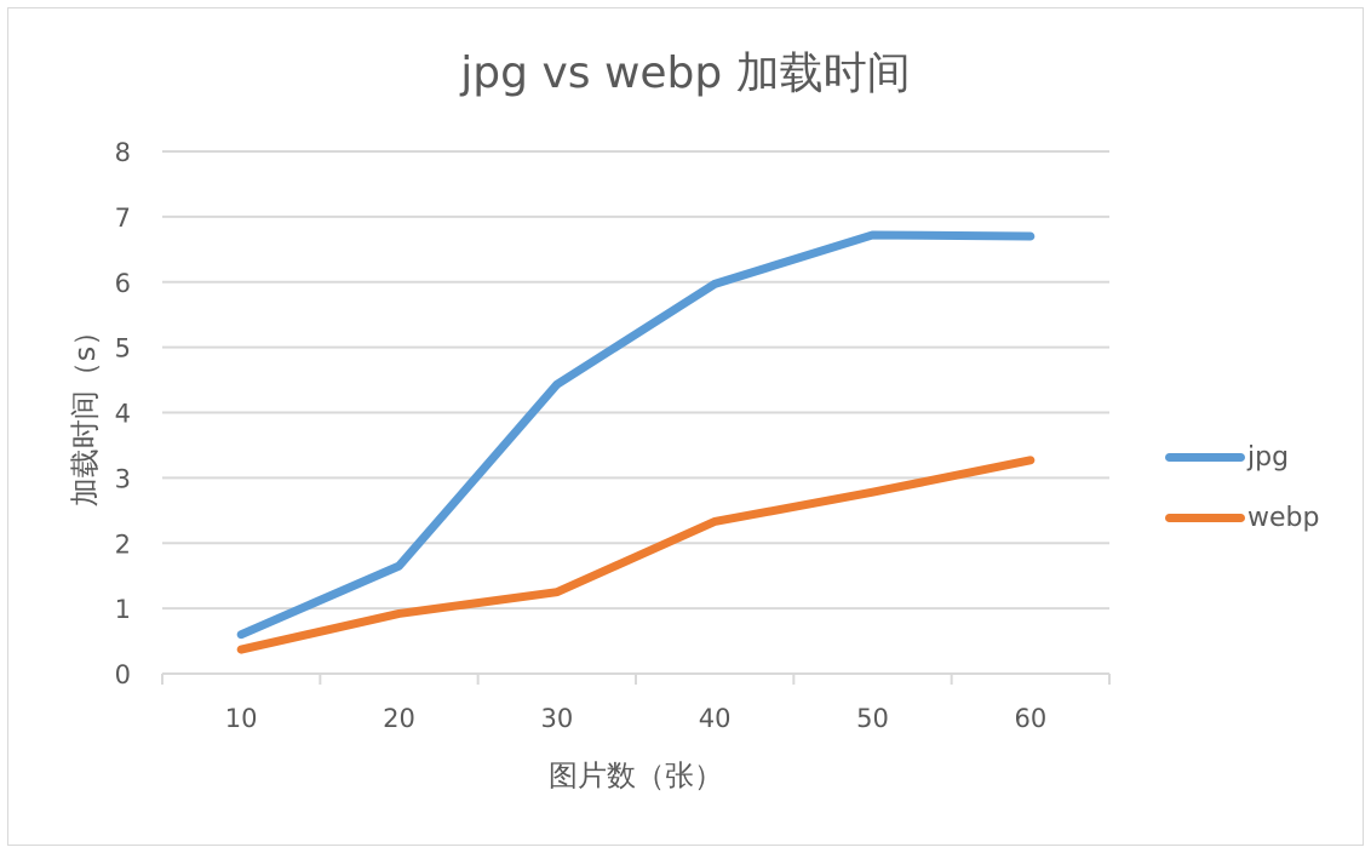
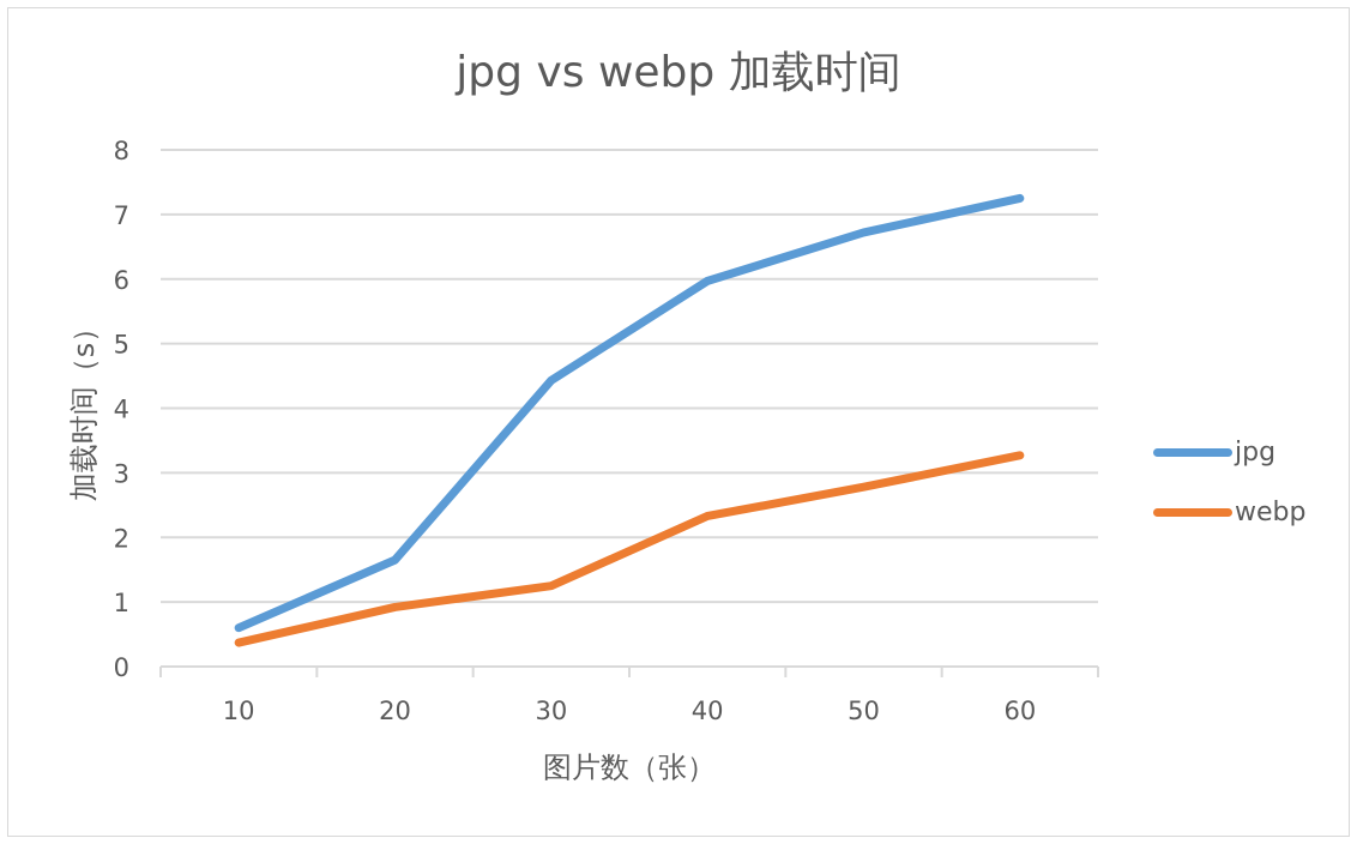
jpg/60: 6.7 -> 7.2
